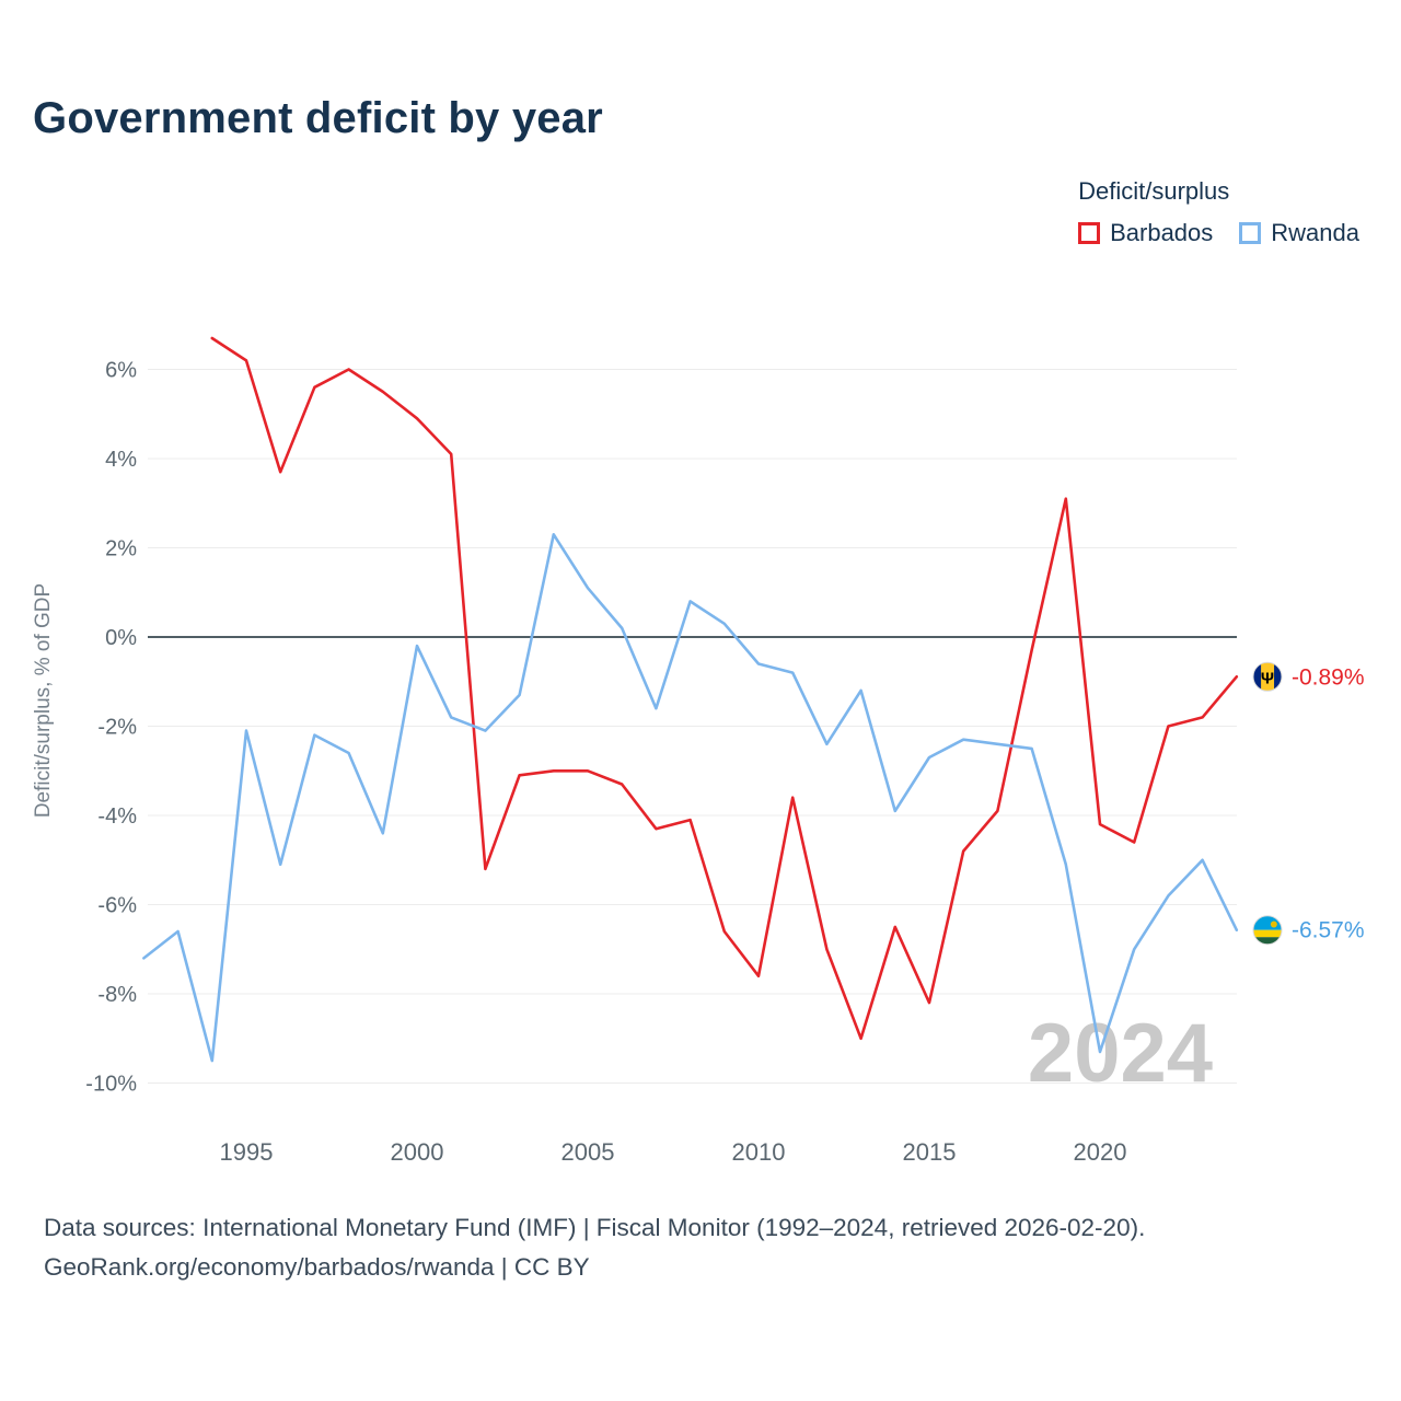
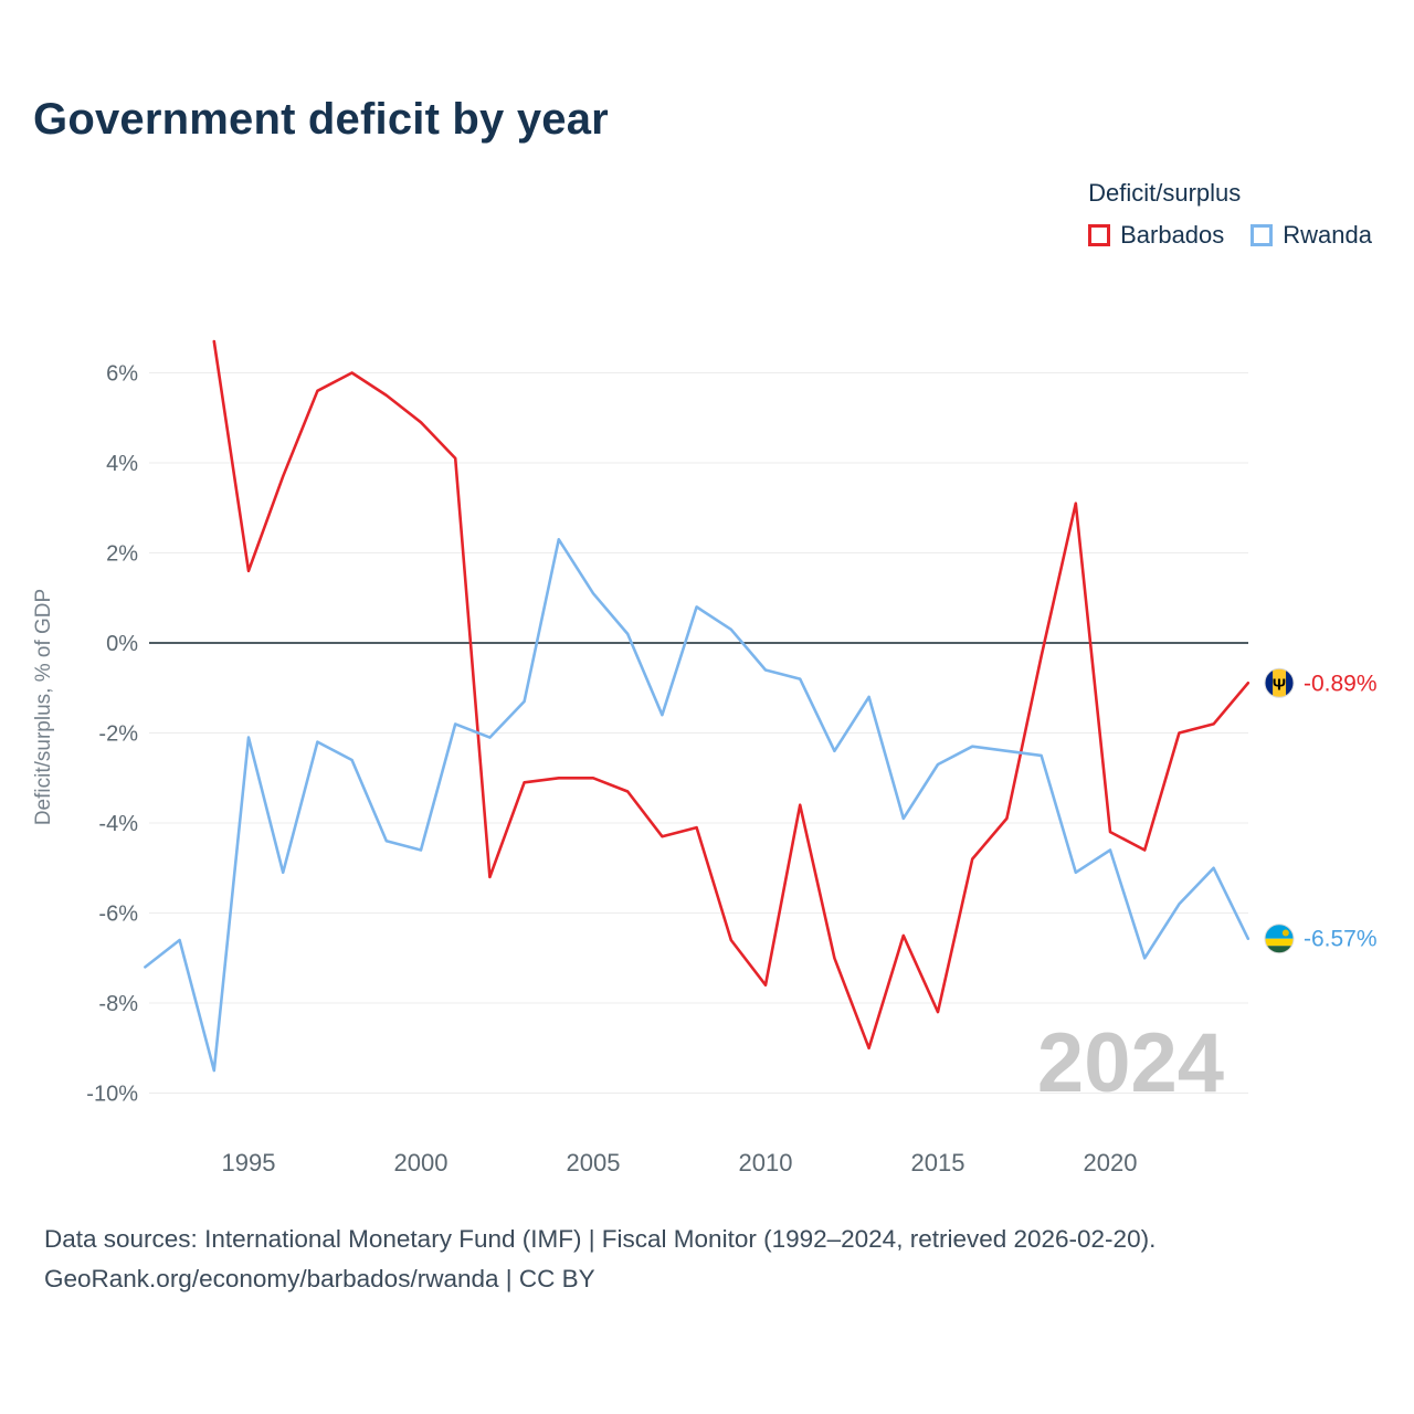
Barbados/1995: 6.2% -> 1.6%
Rwanda/2000: -0.2% -> -4.6%
Rwanda/2020: -9.3% -> -4.6%
